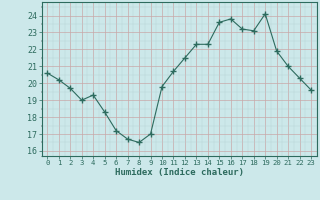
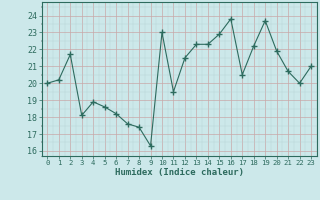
0: 20.6 -> 20.0
2: 19.7 -> 21.7
3: 19.0 -> 18.1
4: 19.3 -> 18.9
5: 18.3 -> 18.6
6: 17.2 -> 18.2
7: 16.7 -> 17.6
8: 16.5 -> 17.4
9: 17.0 -> 16.3
10: 19.8 -> 23.0
11: 20.7 -> 19.5
15: 23.6 -> 22.9
17: 23.2 -> 20.5
18: 23.1 -> 22.2
19: 24.1 -> 23.7
21: 21.0 -> 20.7
22: 20.3 -> 20.0
23: 19.6 -> 21.0
